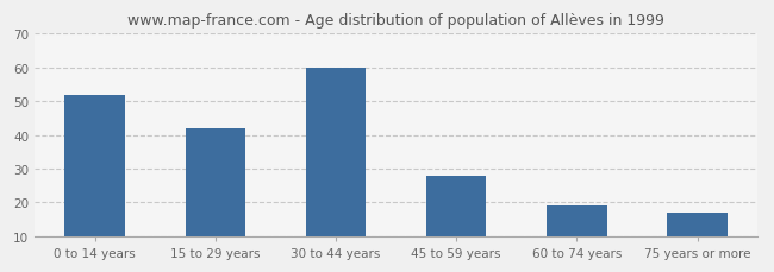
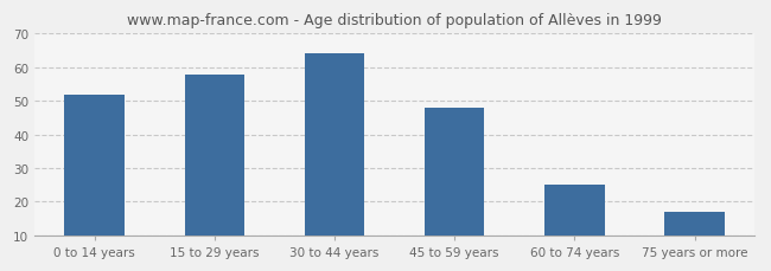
15 to 29 years: 42 -> 58
30 to 44 years: 60 -> 64
45 to 59 years: 28 -> 48
60 to 74 years: 19 -> 25
